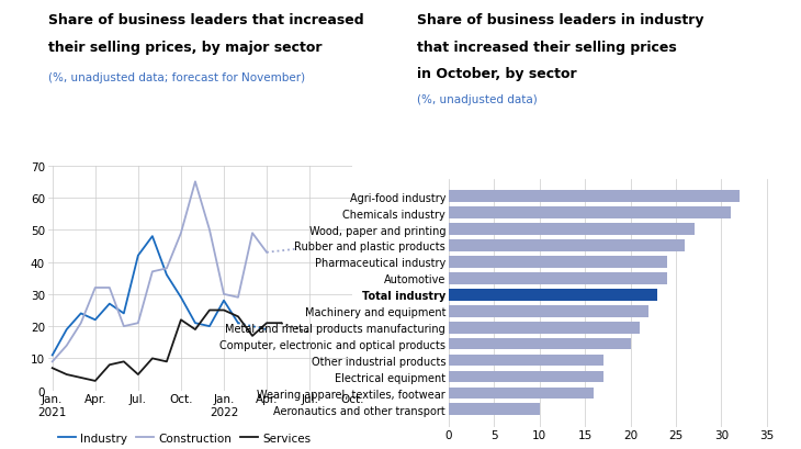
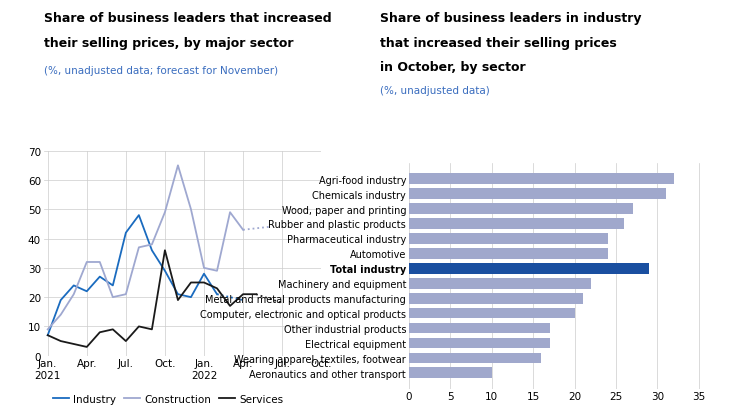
Industry/Jan. 2021: 11 -> 7
Services/Oct.: 22 -> 36
Total industry: 23 -> 29
